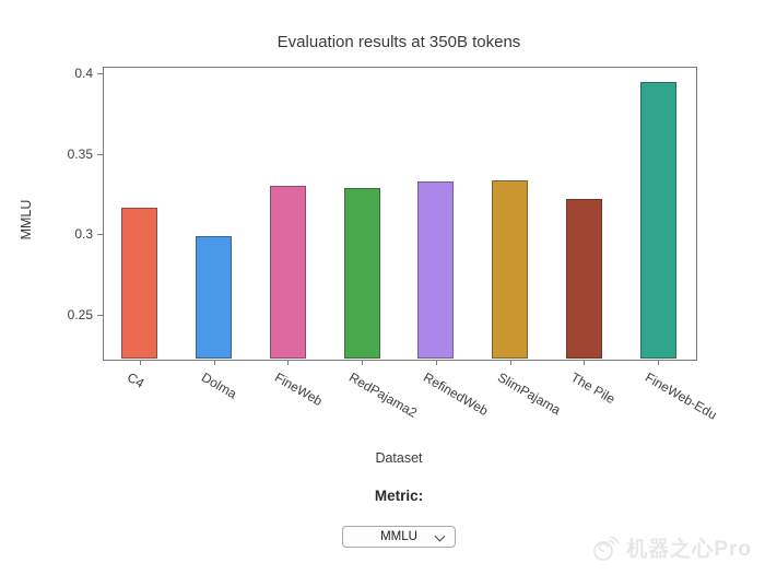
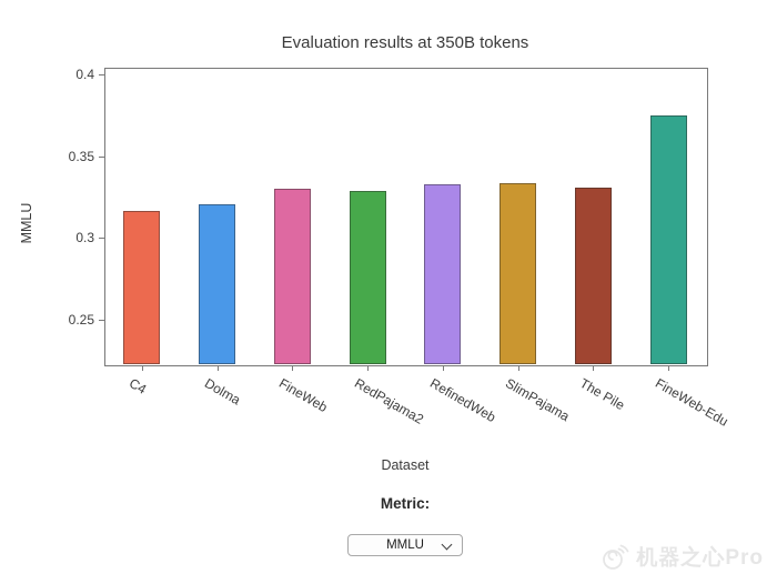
Dolma: 0.299 -> 0.321
The Pile: 0.322 -> 0.331
FineWeb-Edu: 0.395 -> 0.375
